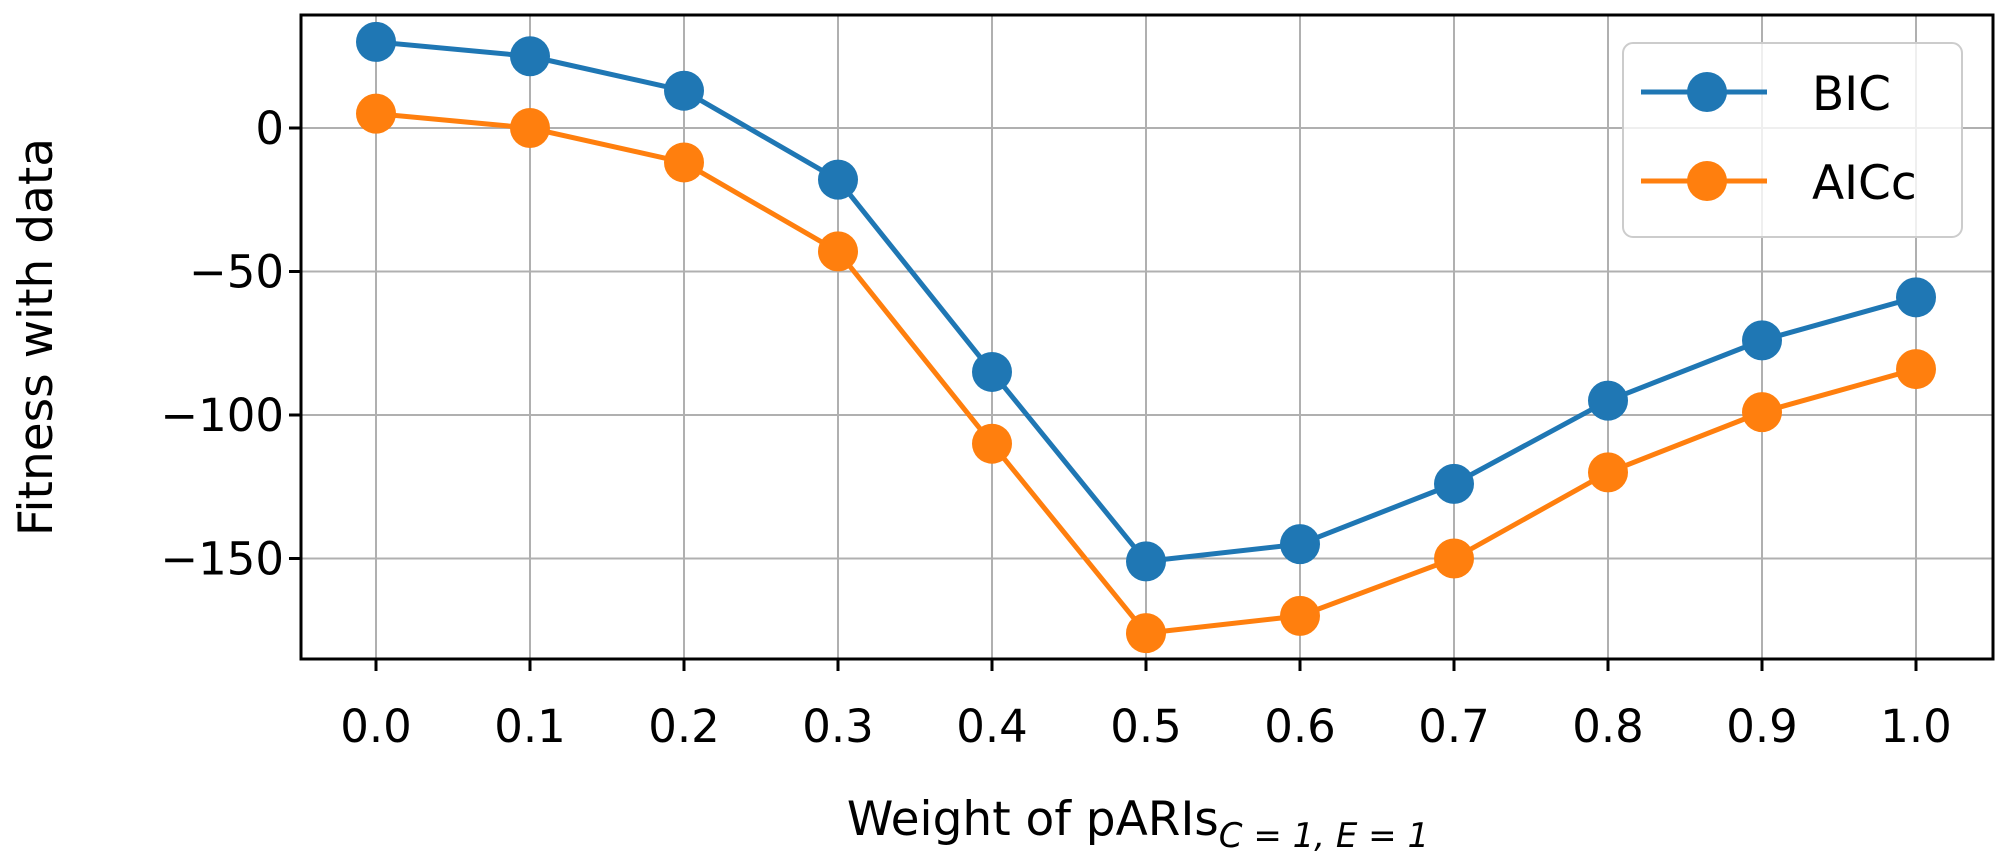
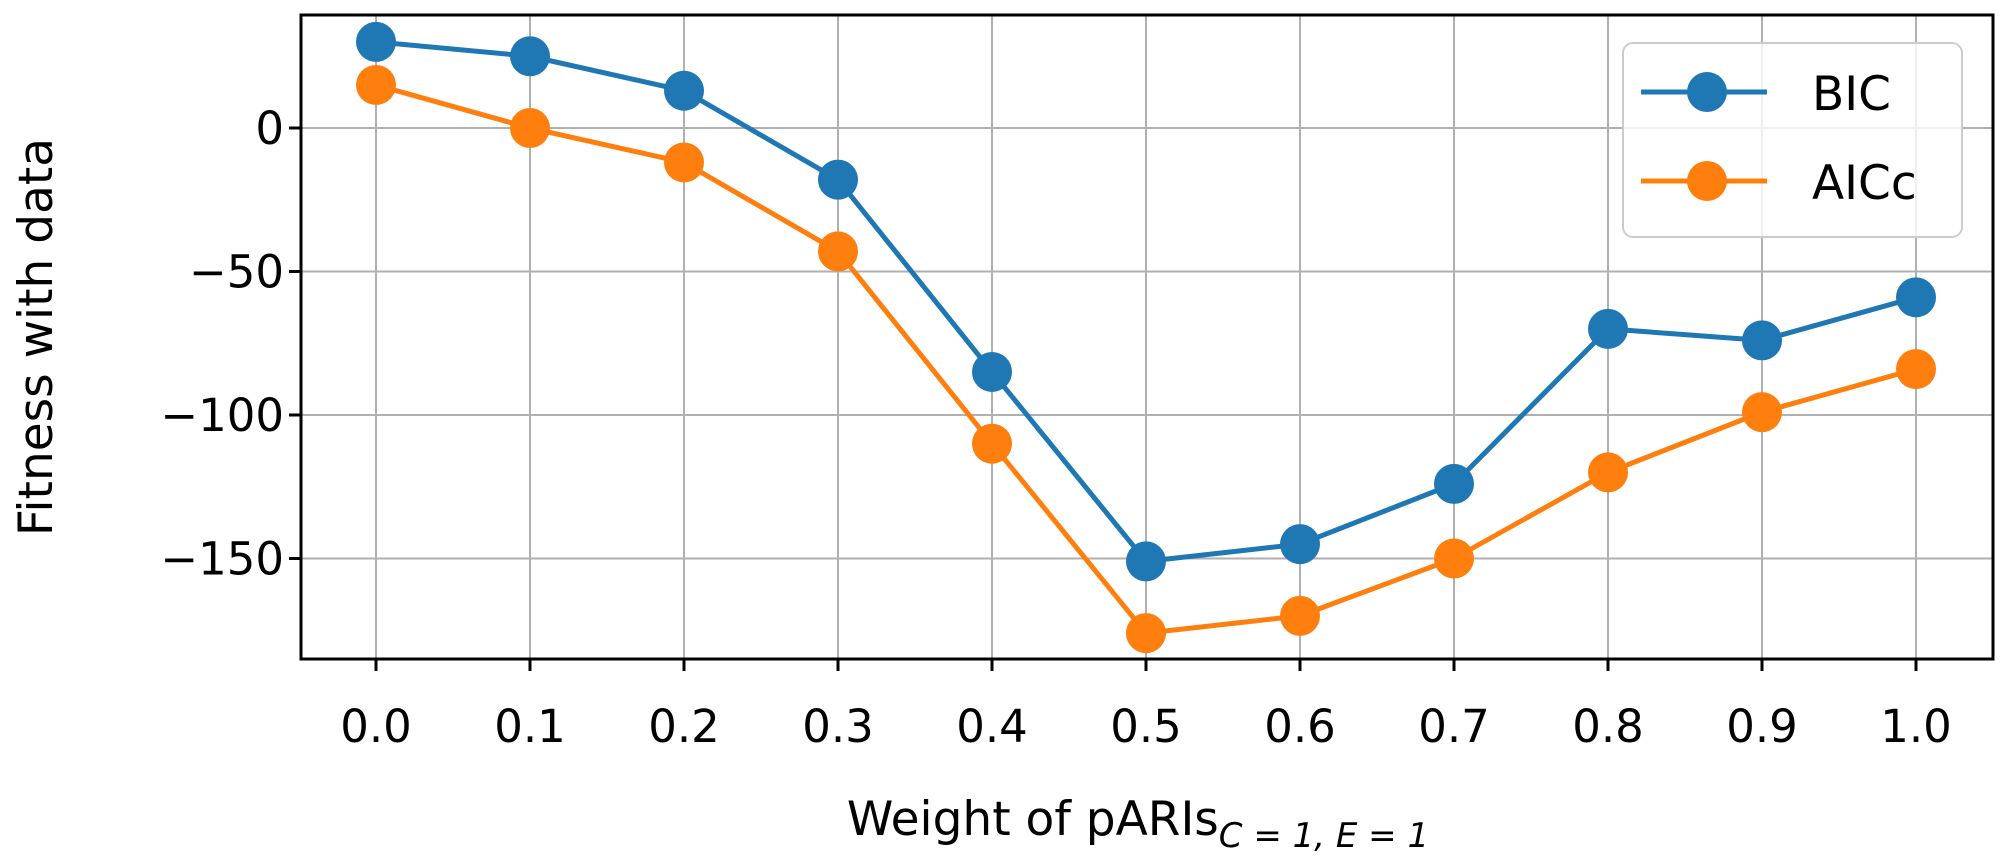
AICc/0.0: 5 -> 15
BIC/0.8: -95 -> -70
